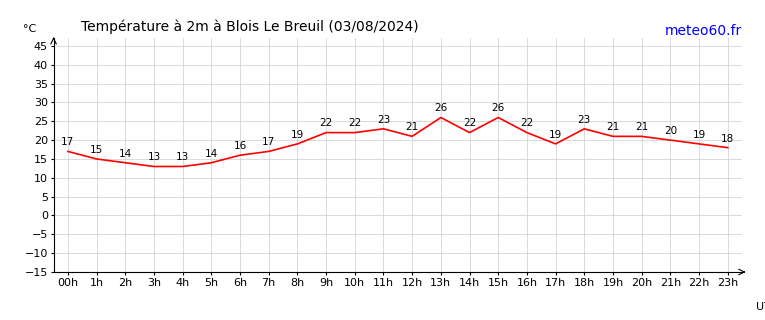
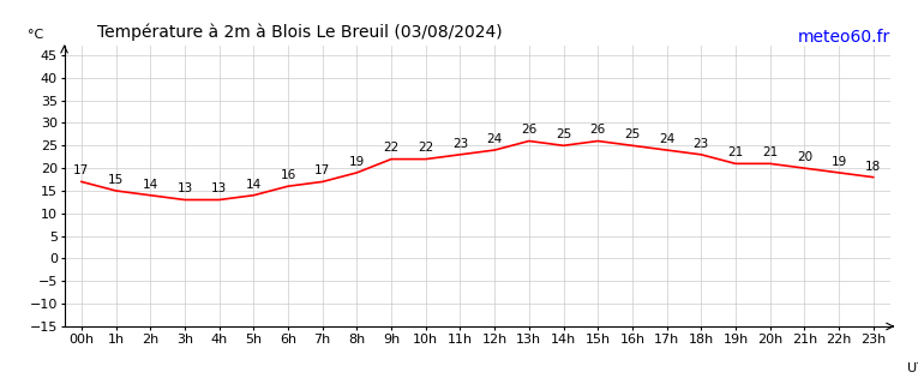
12h: 21 -> 24
14h: 22 -> 25
16h: 22 -> 25
17h: 19 -> 24
